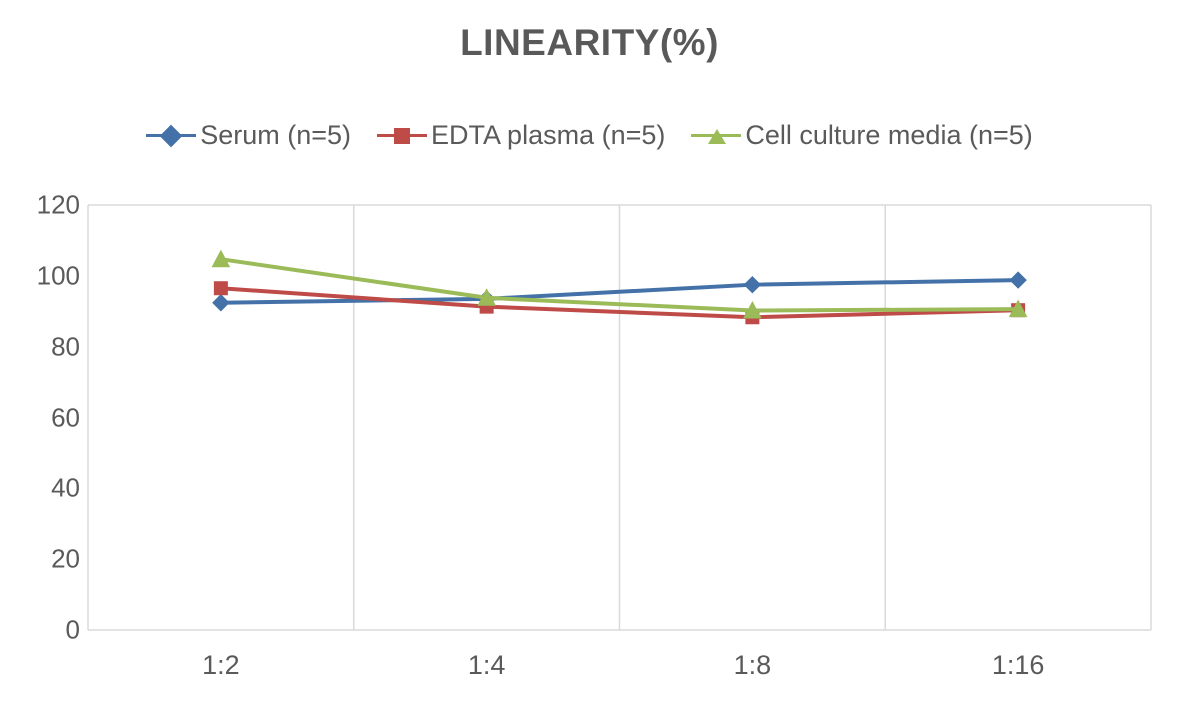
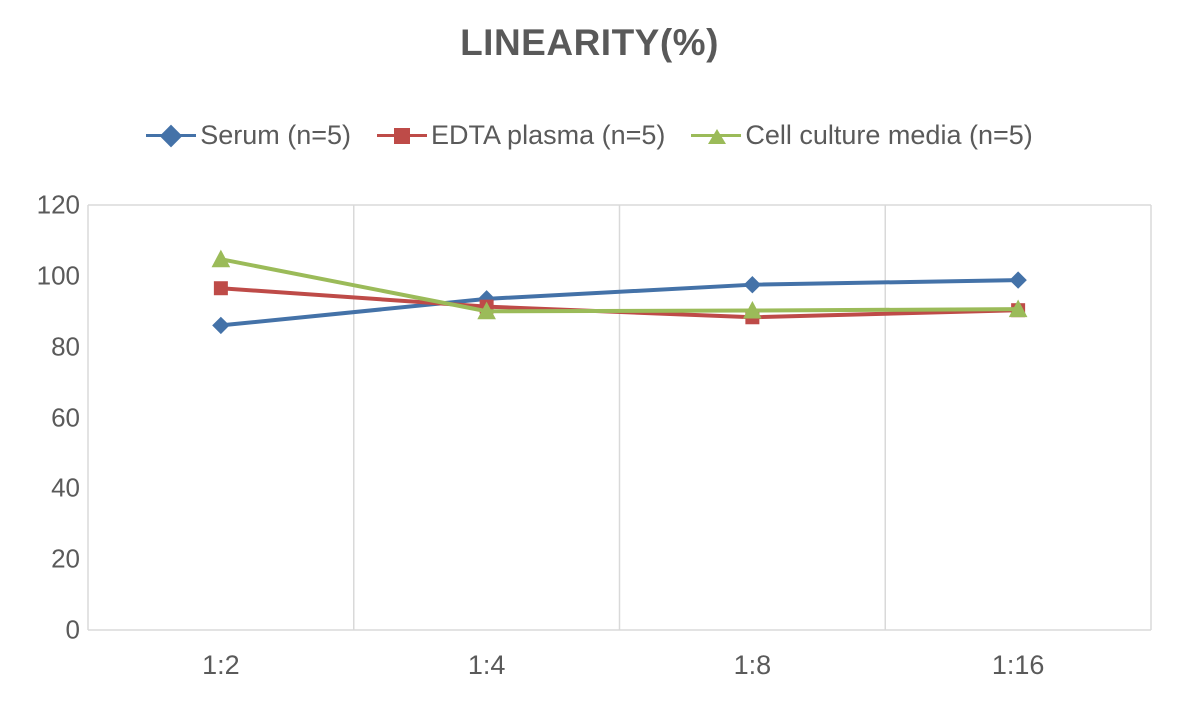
Serum (n=5)/1:2: 92 -> 86
Cell culture media (n=5)/1:4: 94 -> 90
